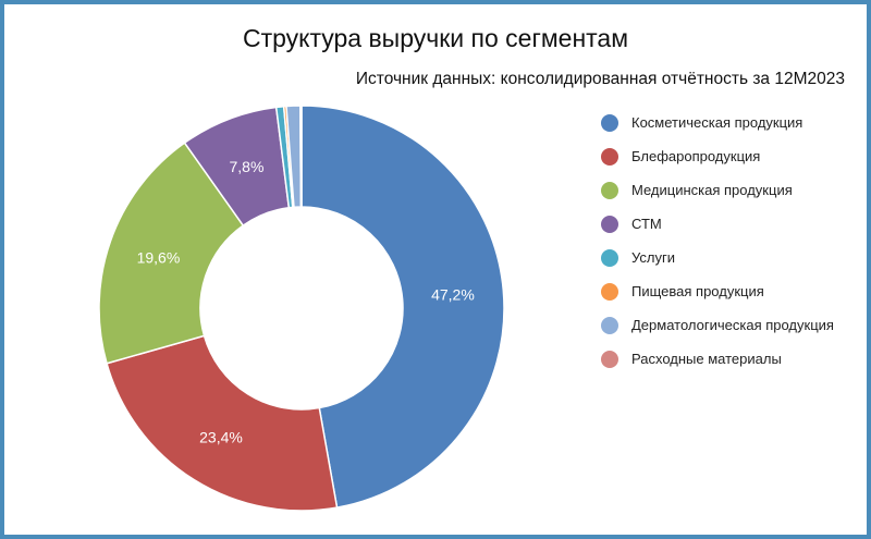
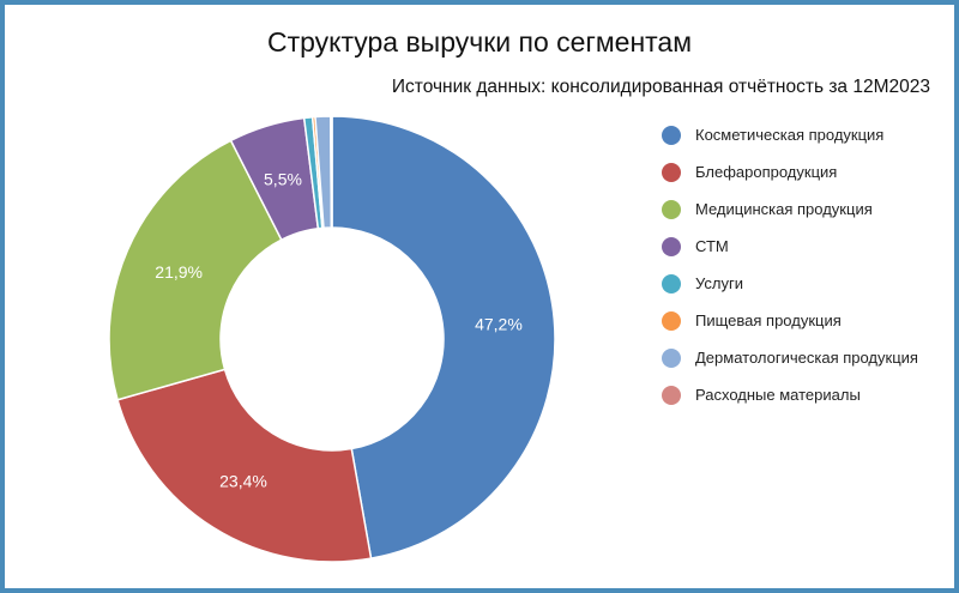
Медицинская продукция: 19,6% -> 21,9%
СТМ: 7,8% -> 5,5%
